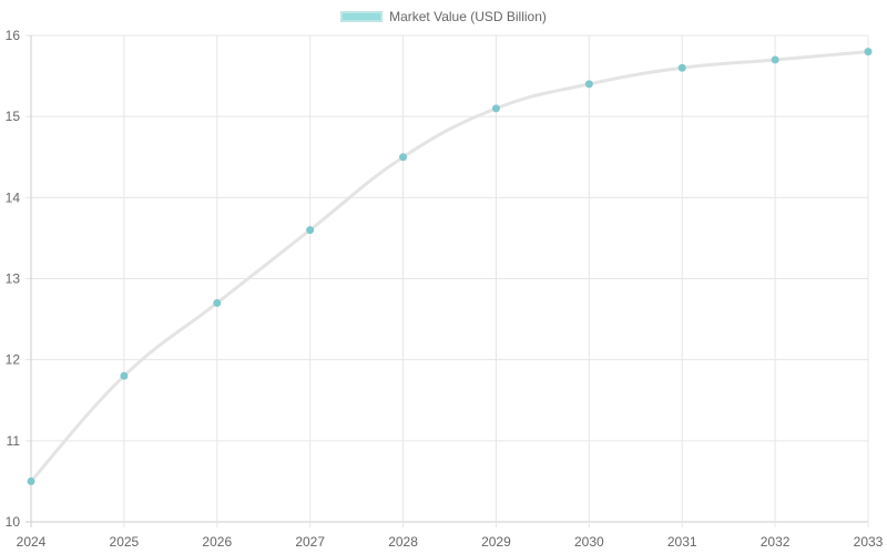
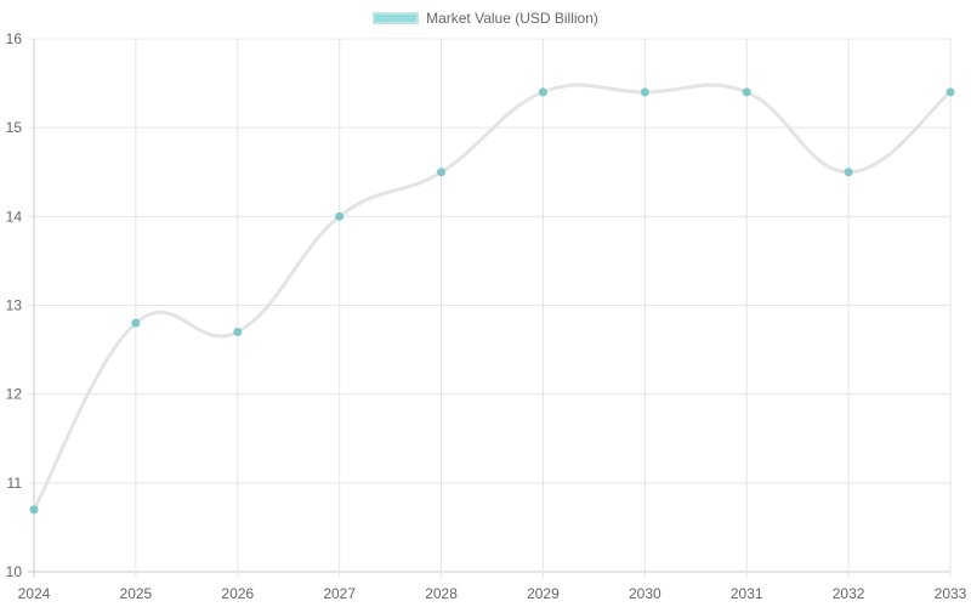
2024: 10.5 -> 10.7
2025: 11.8 -> 12.8
2027: 13.6 -> 14.0
2029: 15.1 -> 15.4
2031: 15.6 -> 15.4
2032: 15.7 -> 14.5
2033: 15.8 -> 15.4
